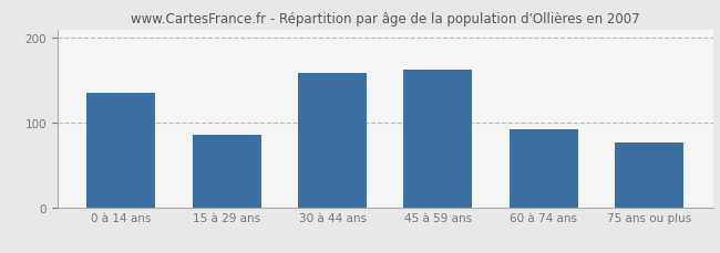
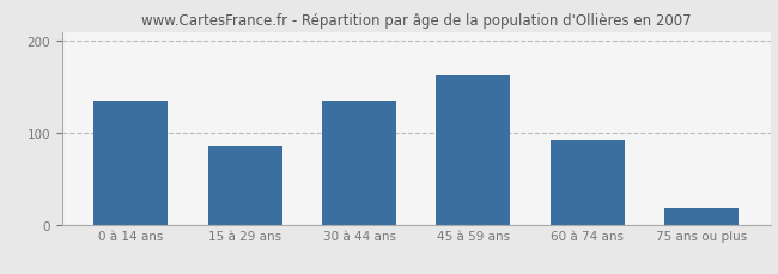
30 à 44 ans: 158 -> 135
75 ans ou plus: 76 -> 18
